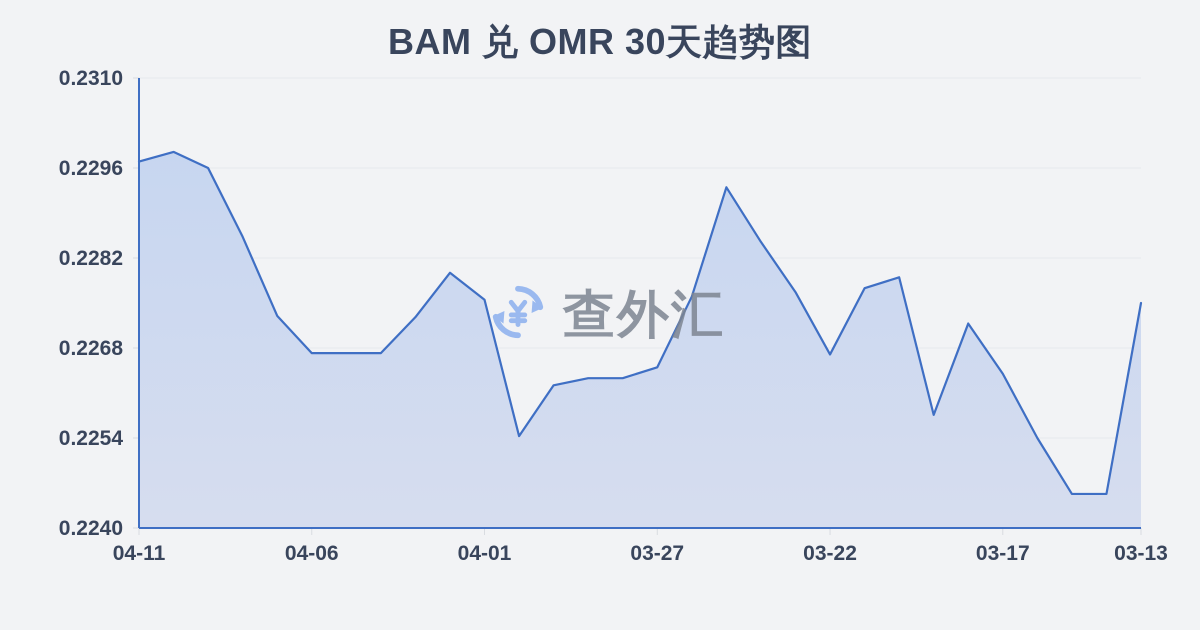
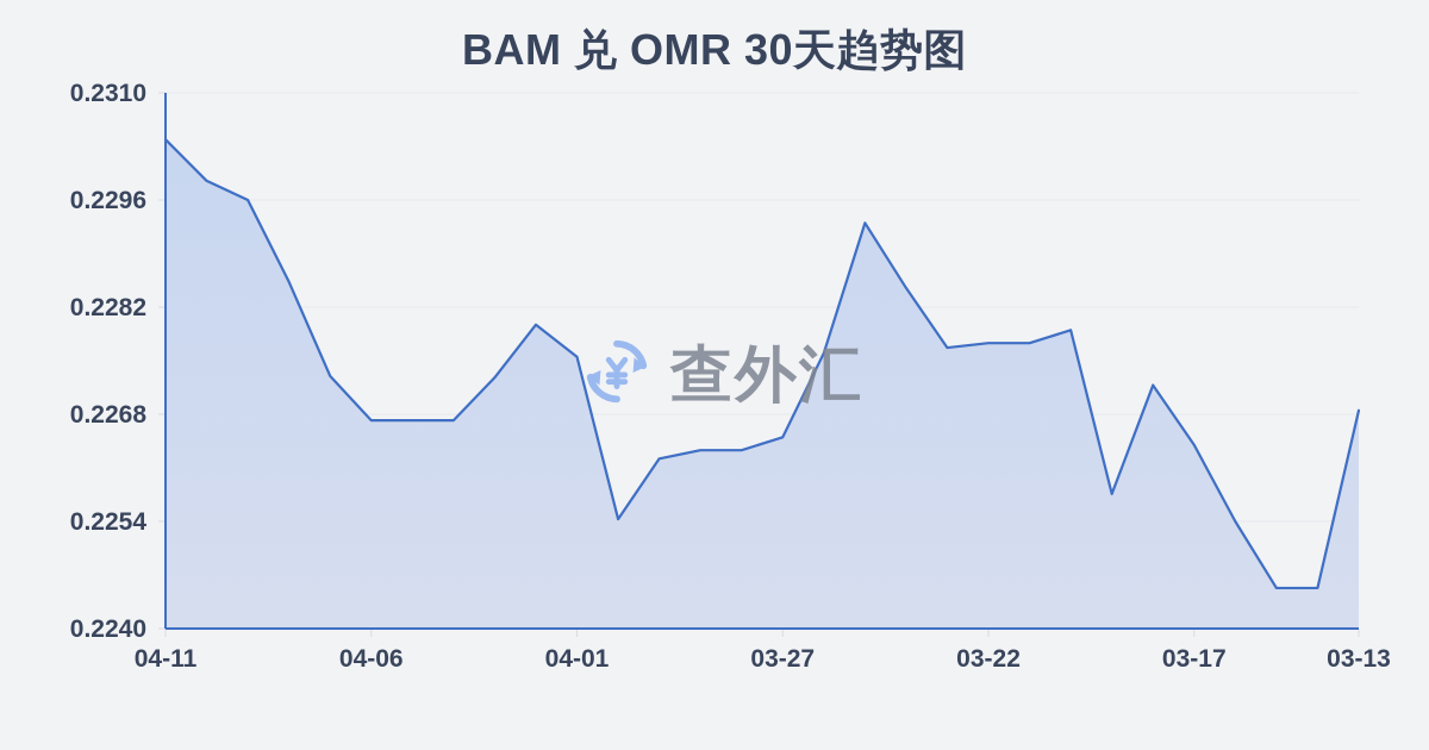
04-11: 0.2297 -> 0.2304
03-22: 0.2267 -> 0.2277
03-13: 0.2275 -> 0.2268
